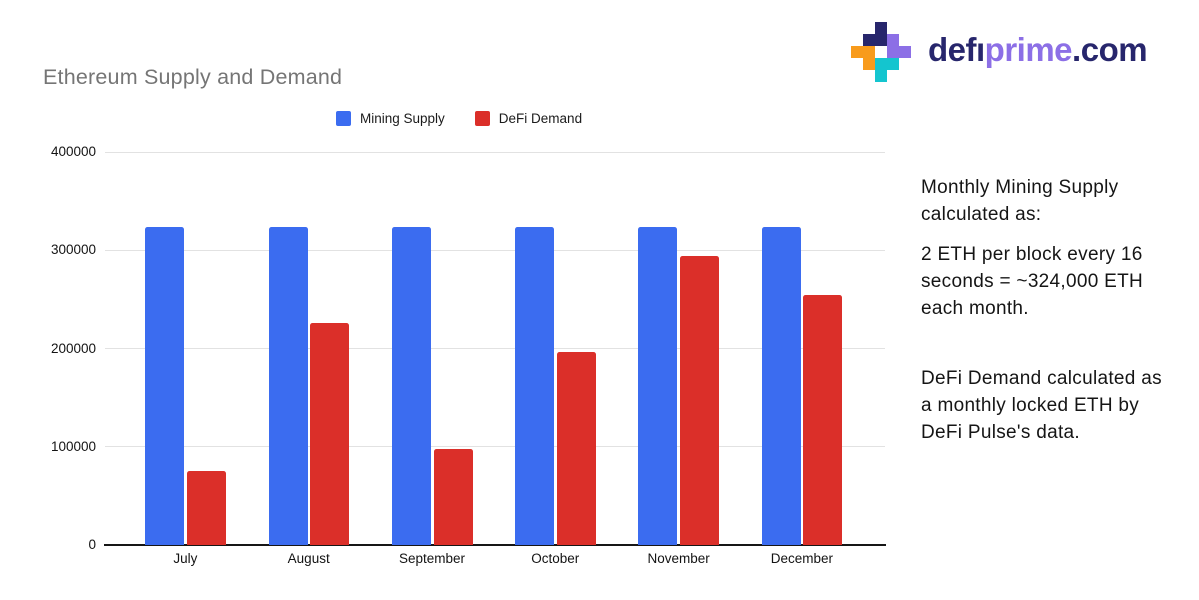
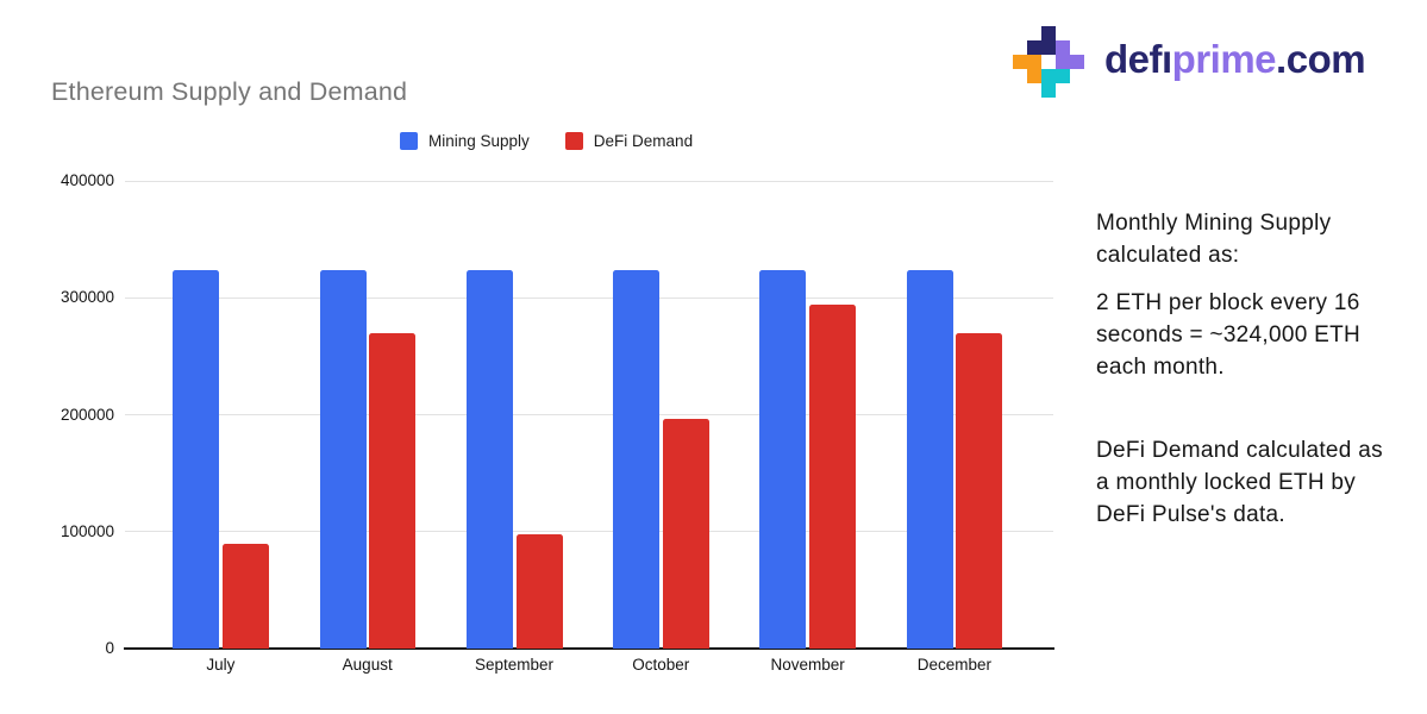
DeFi Demand/July: 80000 -> 90000
DeFi Demand/August: 230000 -> 270000
DeFi Demand/December: 250000 -> 270000
